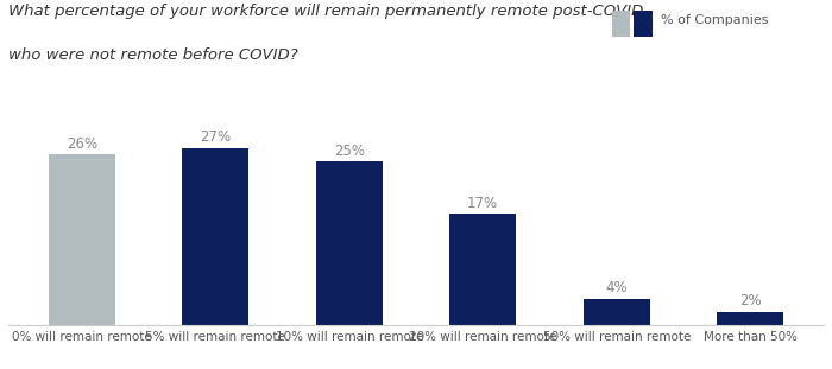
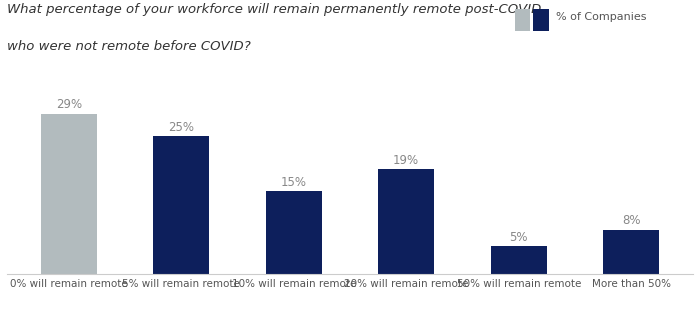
0% will remain remote: 26% -> 29%
5% will remain remote: 27% -> 25%
10% will remain remote: 25% -> 15%
20% will remain remote: 17% -> 19%
50% will remain remote: 4% -> 5%
More than 50%: 2% -> 8%
